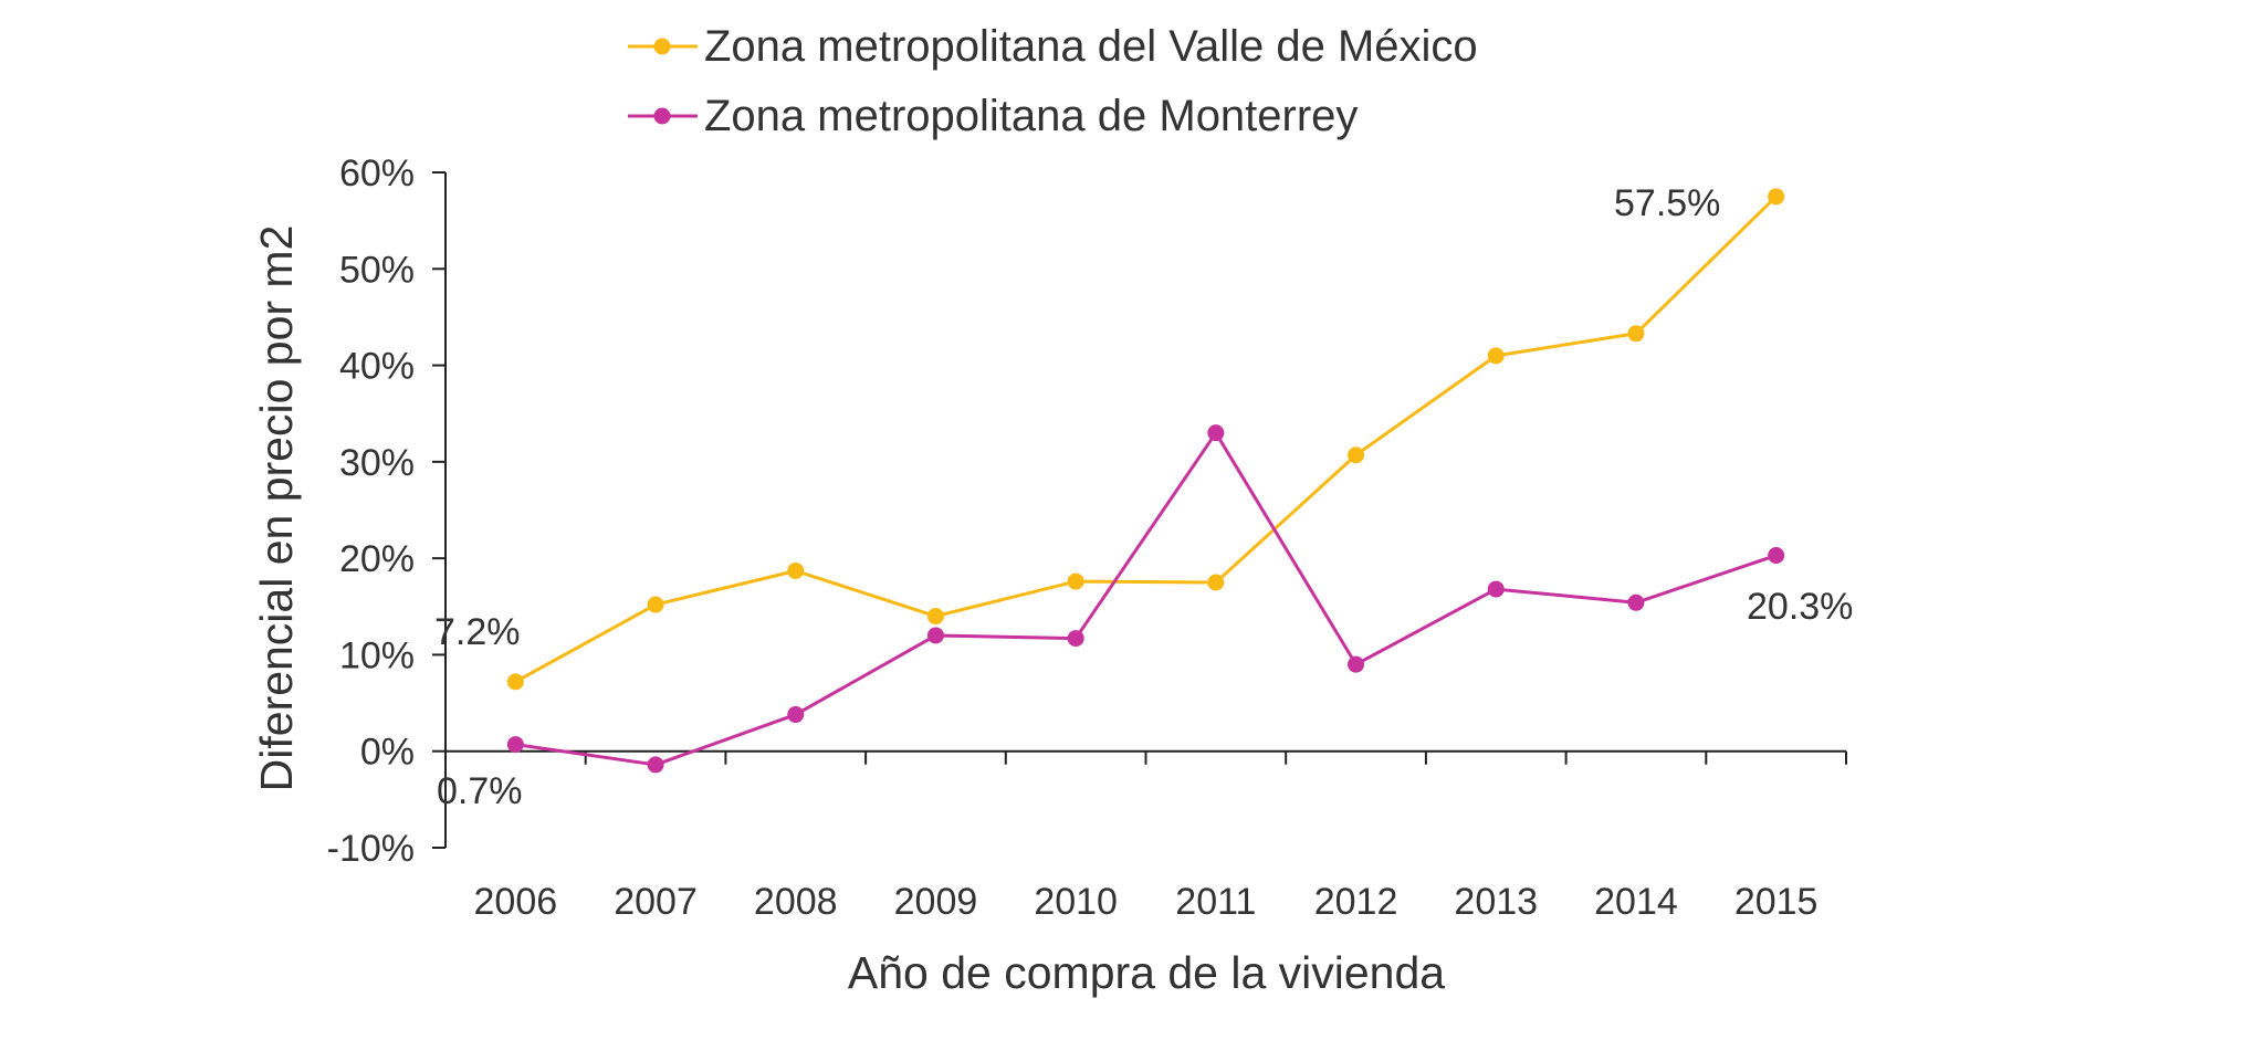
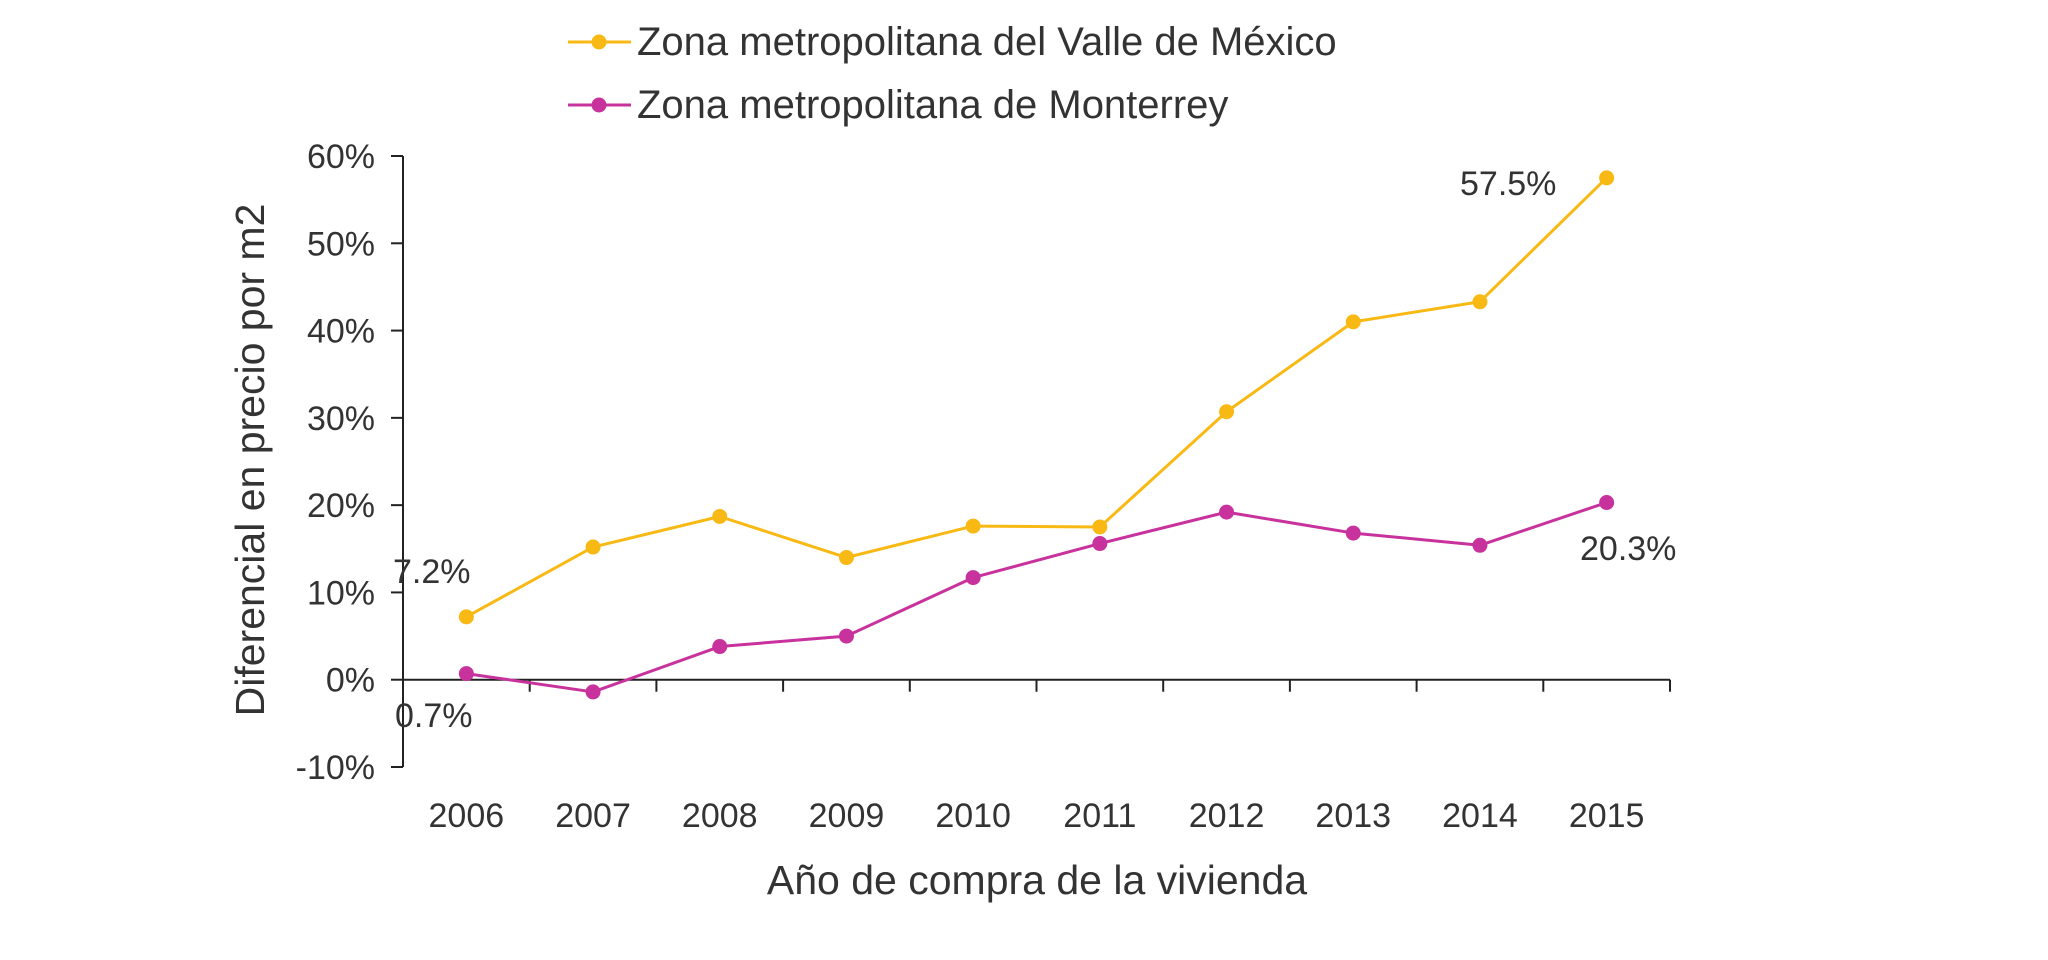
Zona metropolitana de Monterrey/2009: 12% -> 5%
Zona metropolitana de Monterrey/2011: 33% -> 16%
Zona metropolitana de Monterrey/2012: 9% -> 19%
